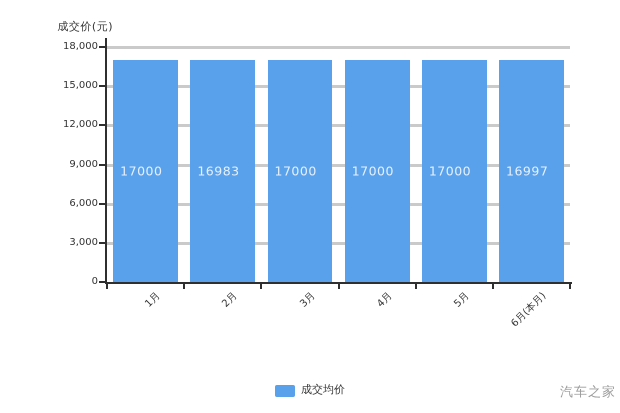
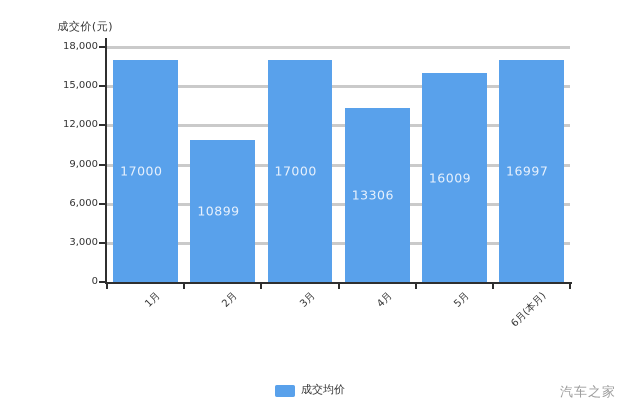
2月: 16983 -> 10899
4月: 17000 -> 13306
5月: 17000 -> 16009
